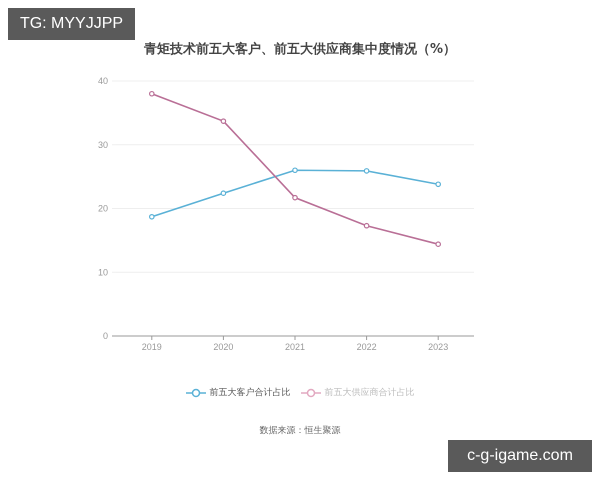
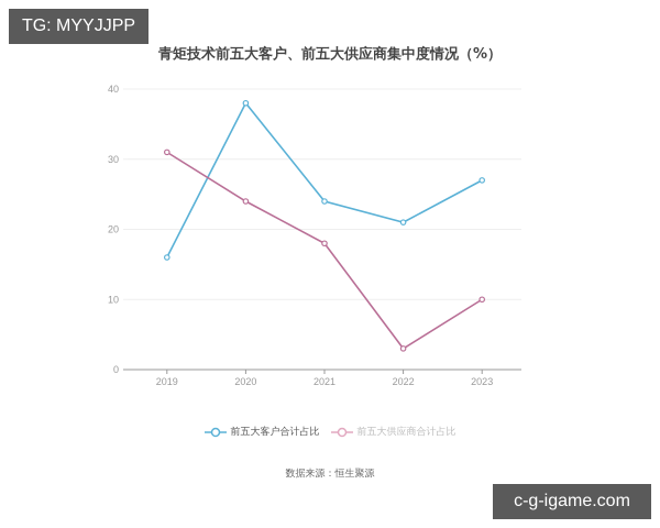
前五大客户合计占比/2019: 19 -> 16
前五大供应商合计占比/2019: 38 -> 31
前五大客户合计占比/2020: 22 -> 38
前五大供应商合计占比/2020: 34 -> 24
前五大客户合计占比/2021: 26 -> 24
前五大供应商合计占比/2021: 22 -> 18
前五大客户合计占比/2022: 26 -> 21
前五大供应商合计占比/2022: 17 -> 3
前五大客户合计占比/2023: 24 -> 27
前五大供应商合计占比/2023: 14 -> 10
